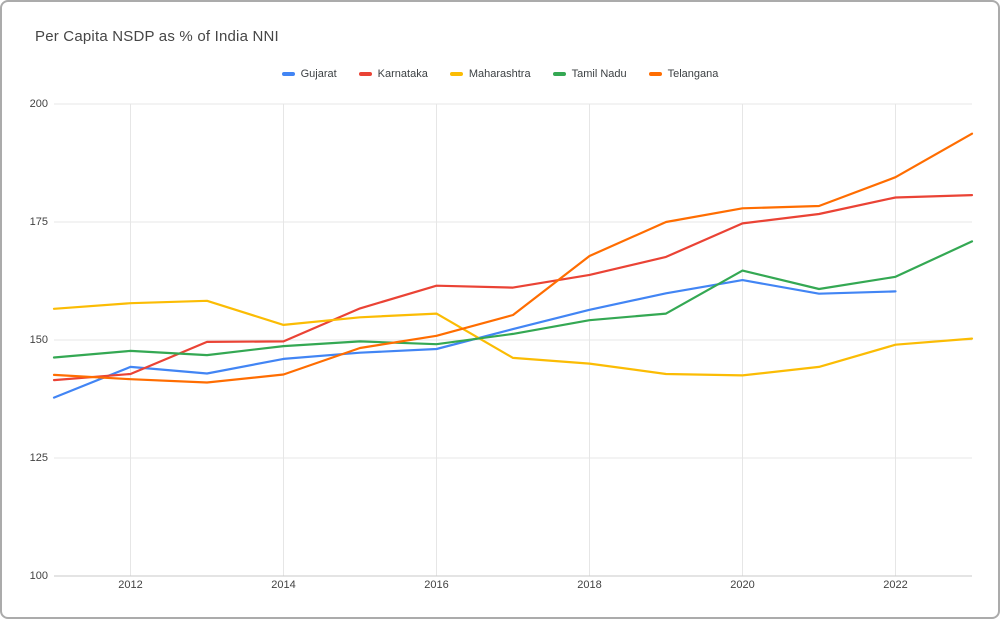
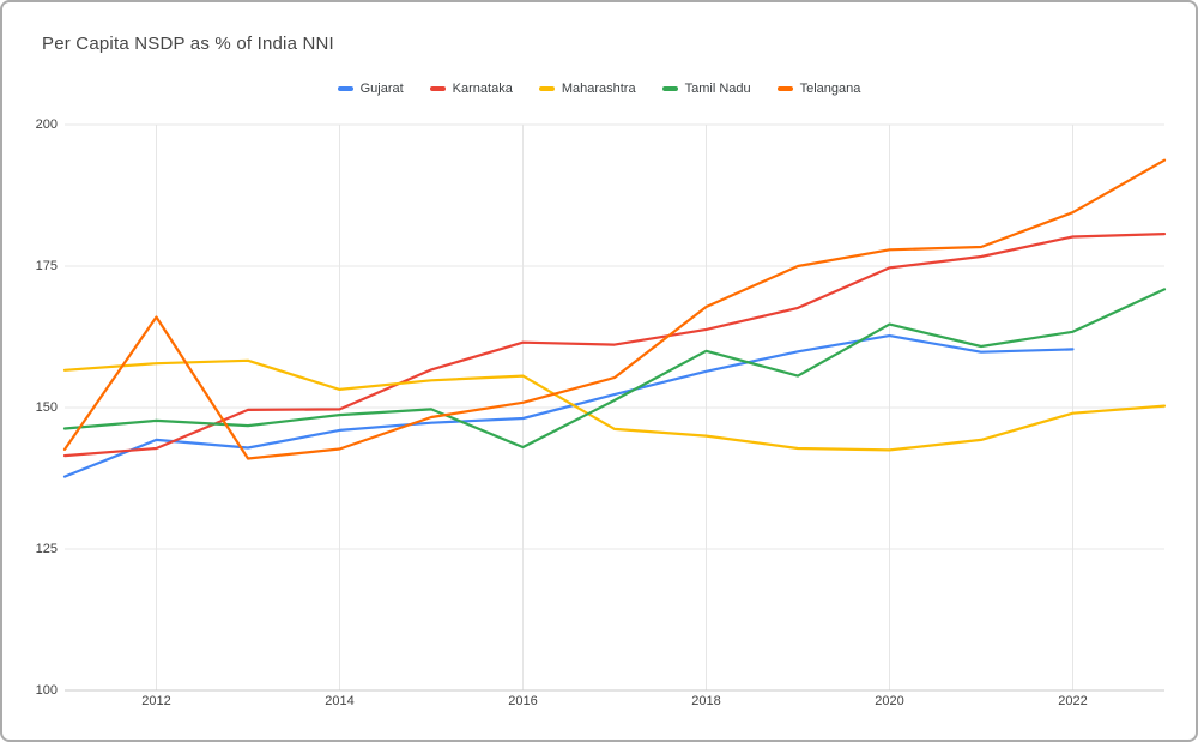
Telangana/2012: 142 -> 166
Tamil Nadu/2016: 149 -> 143
Tamil Nadu/2018: 154 -> 160
